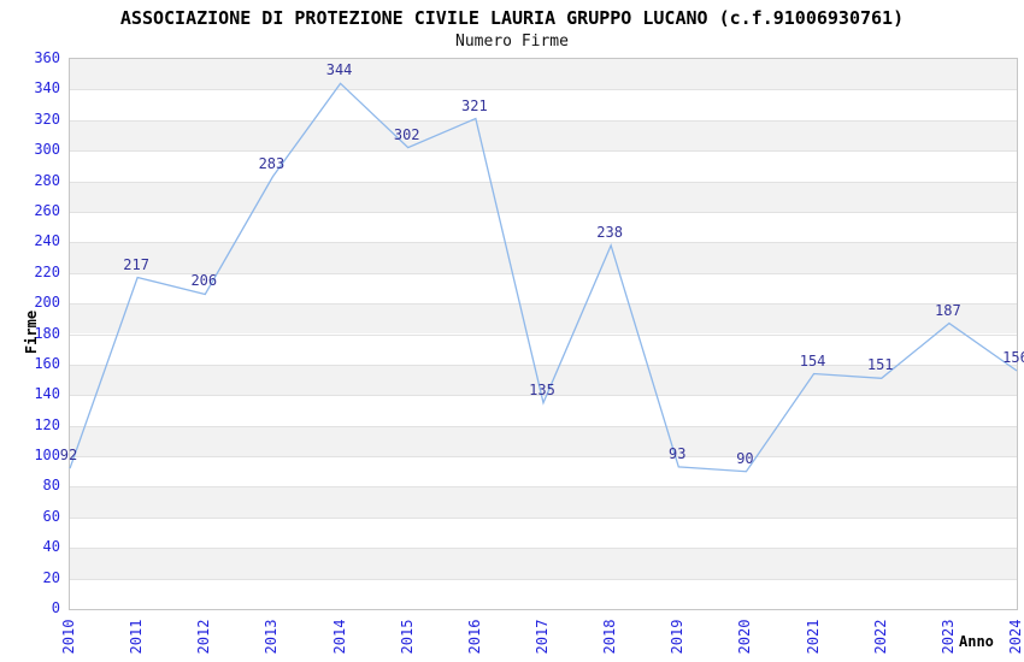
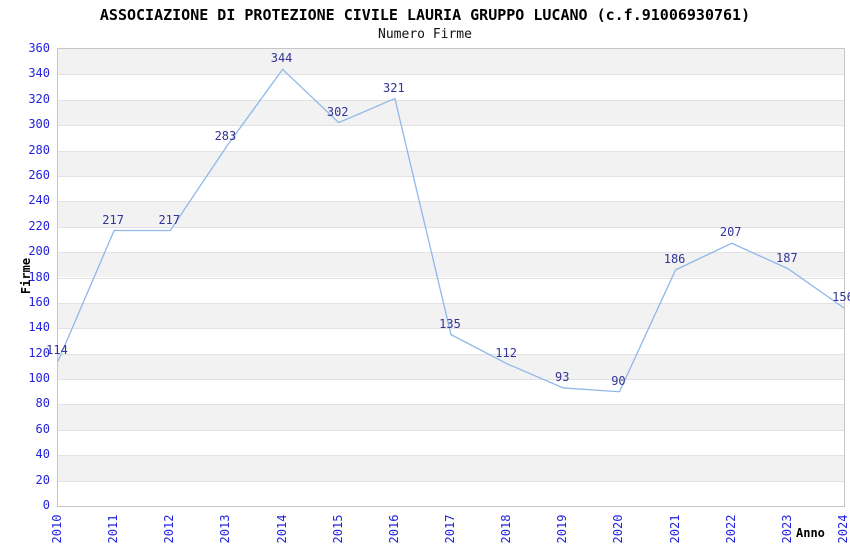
2010: 92 -> 114
2012: 206 -> 217
2018: 238 -> 112
2021: 154 -> 186
2022: 151 -> 207
